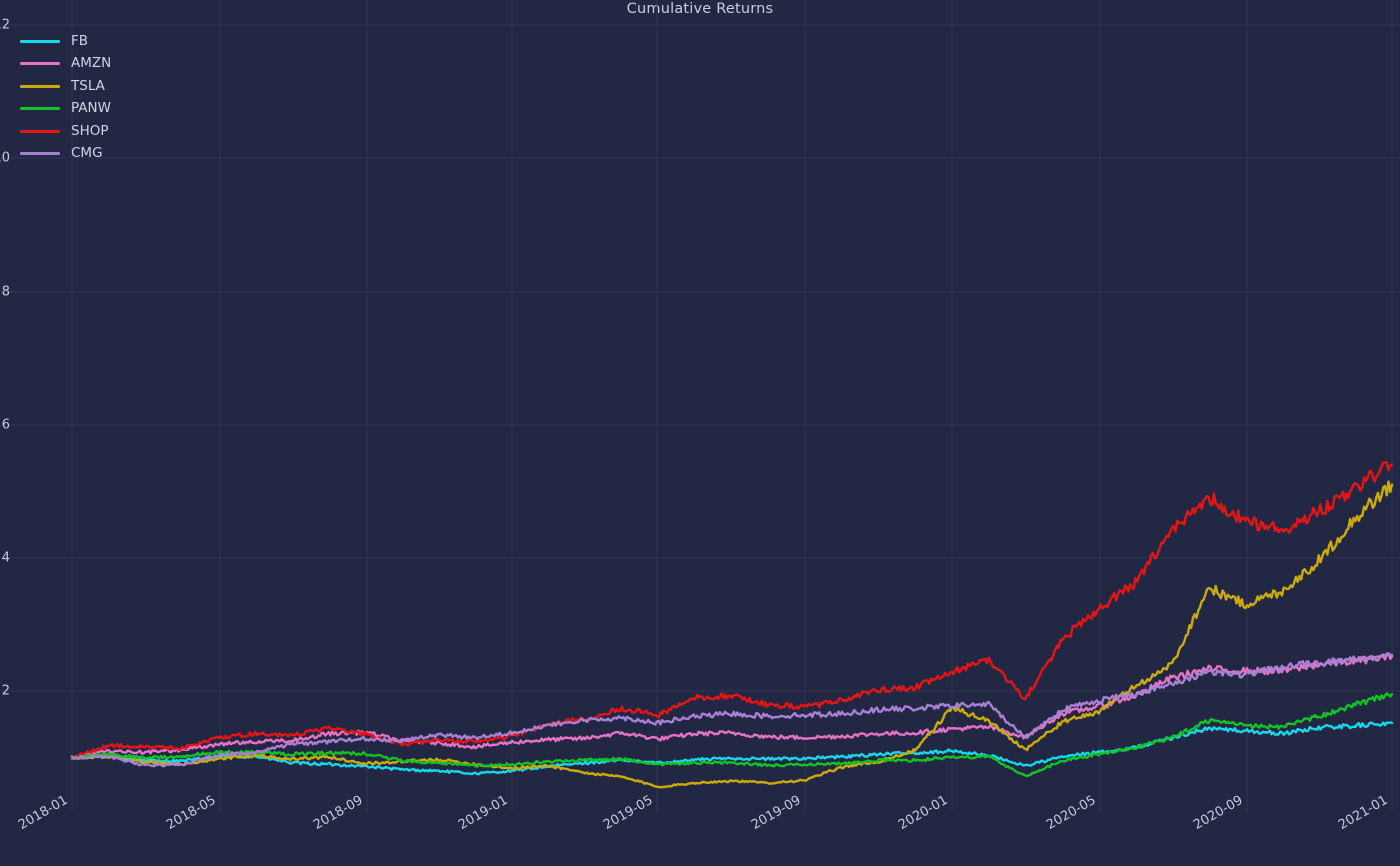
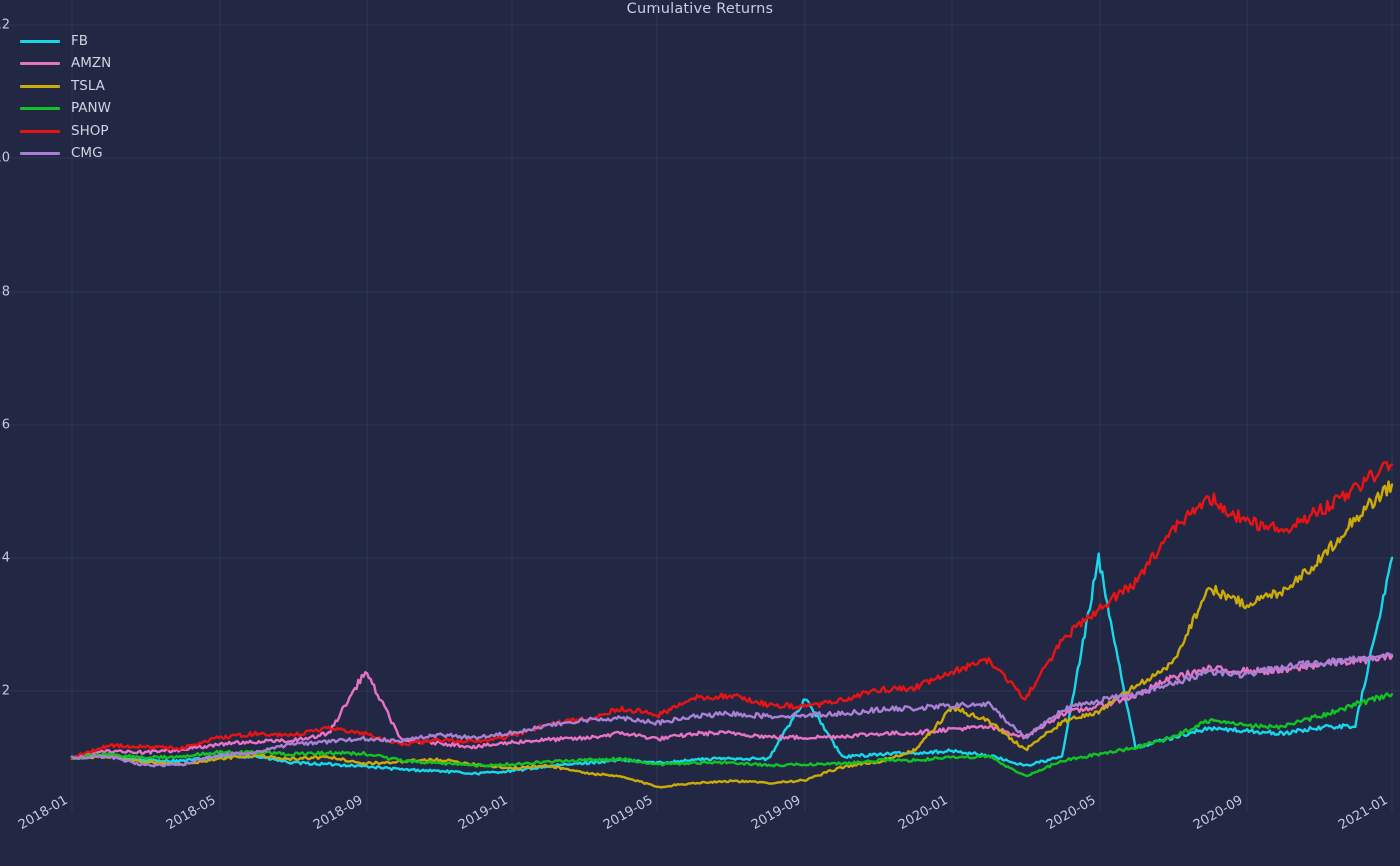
AMZN/2018-09: 1.4 -> 2.3
FB/2019-09: 1.0 -> 1.9
FB/2020-05: 1.1 -> 4.0
FB/2021-01: 1.5 -> 4.0
